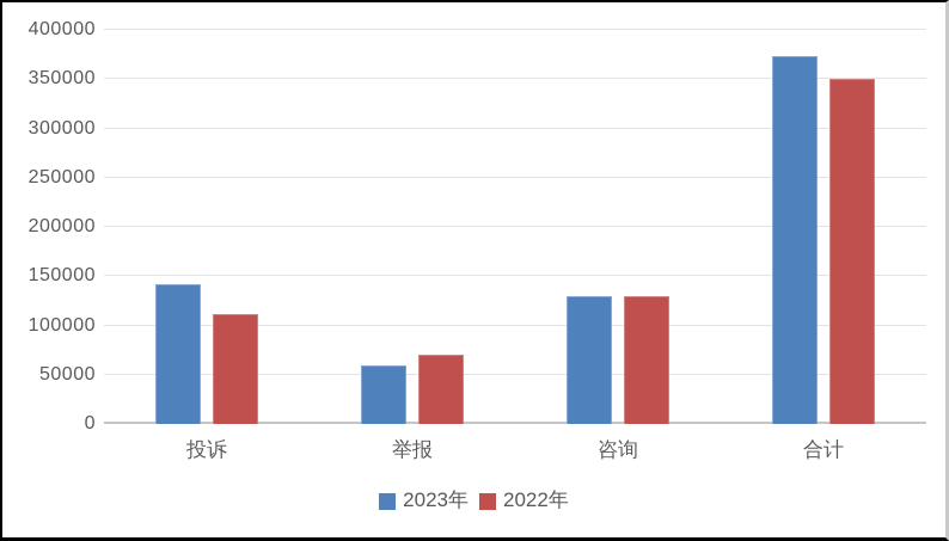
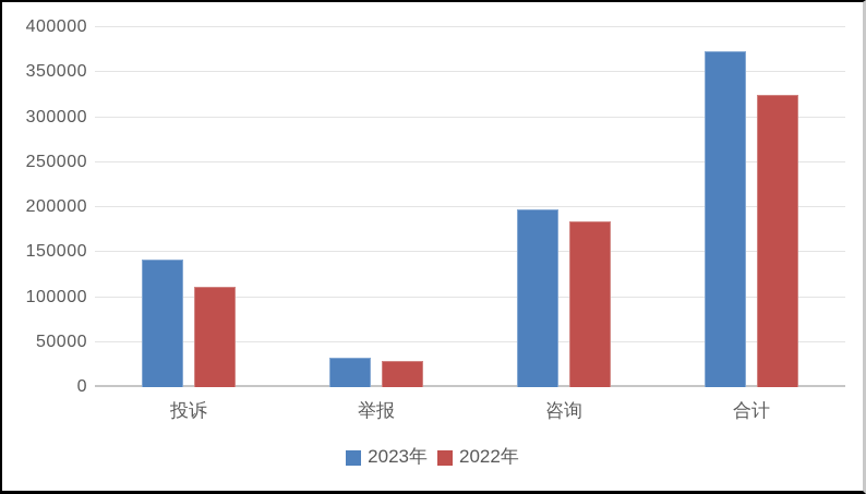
2023年/举报: 60000 -> 30000
2022年/举报: 70000 -> 30000
2023年/咨询: 130000 -> 200000
2022年/咨询: 130000 -> 180000
2022年/合计: 350000 -> 320000
